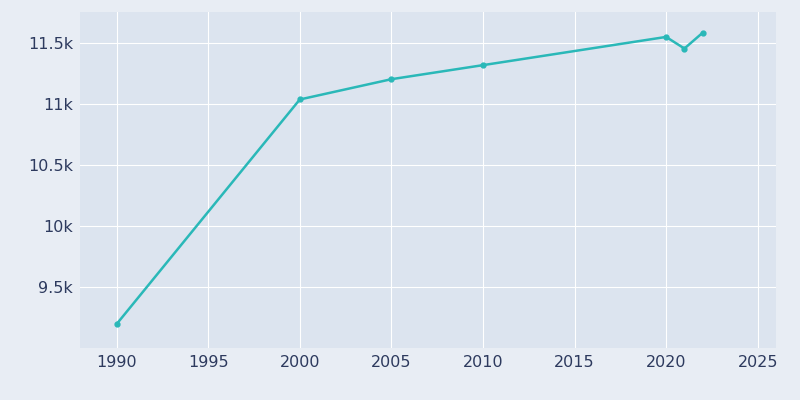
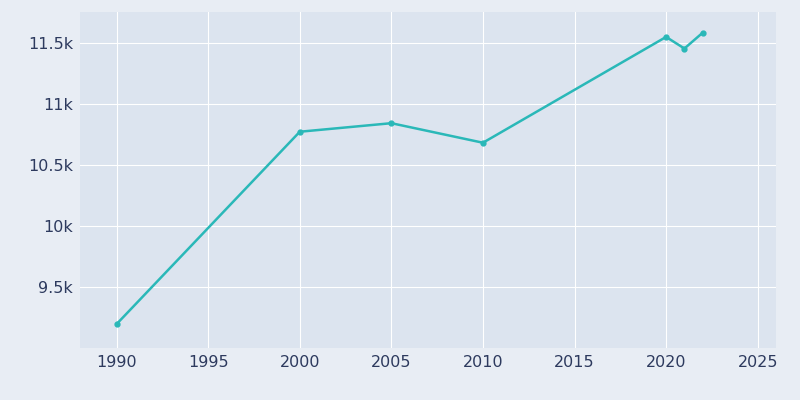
2000: 11.03k -> 10.77k
2005: 11.20k -> 10.84k
2010: 11.32k -> 10.68k
